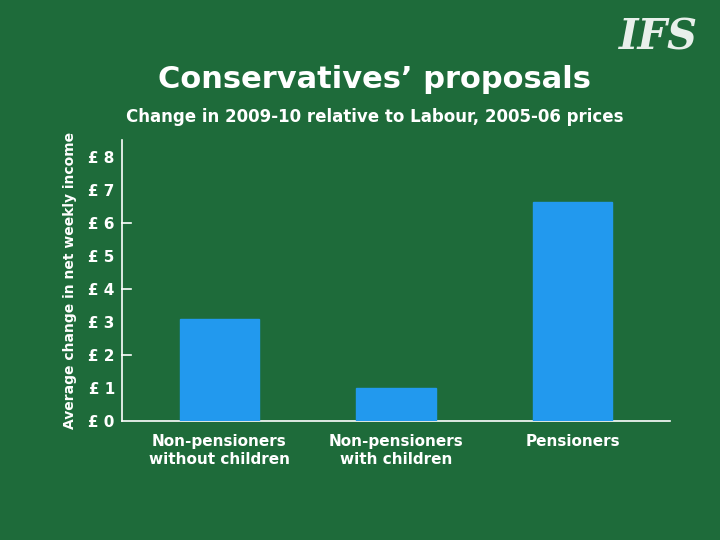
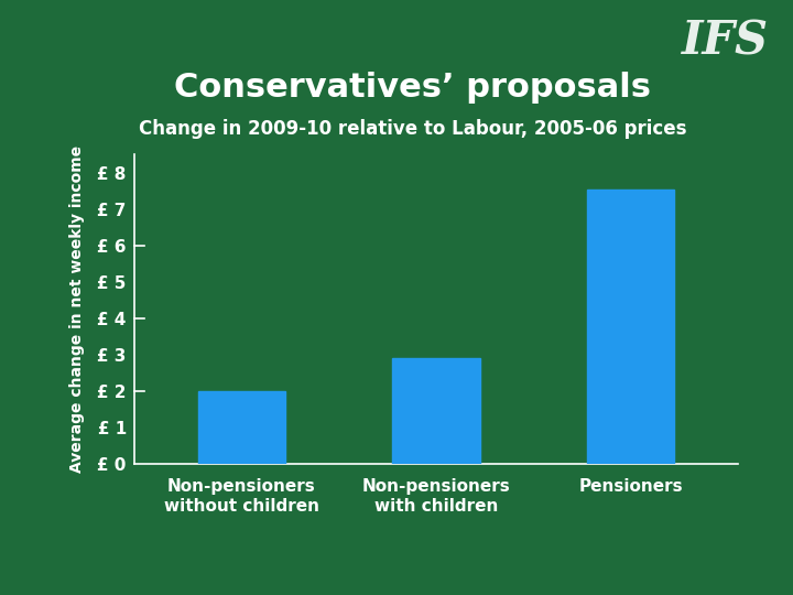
Non-pensioners without children: £ 3.10 -> £ 2.00
Non-pensioners with children: £ 1.00 -> £ 2.90
Pensioners: £ 6.65 -> £ 7.55
